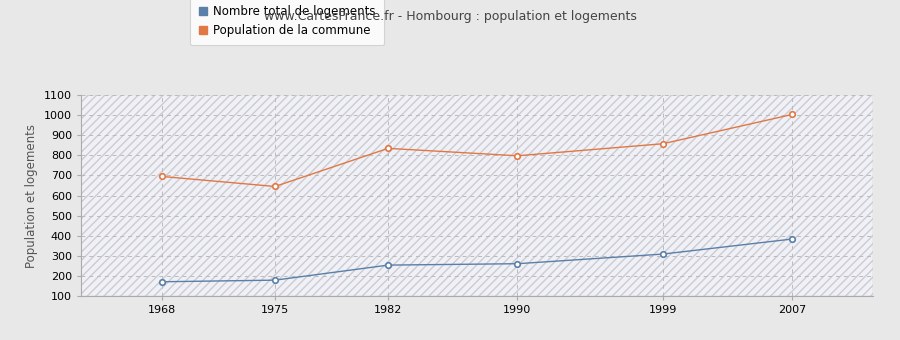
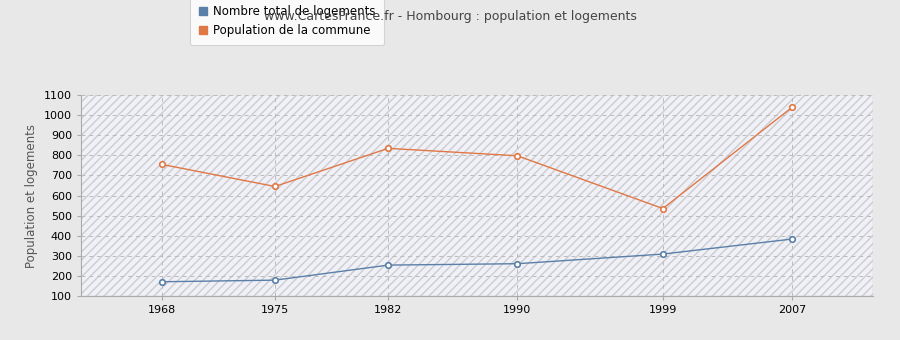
Population de la commune/1968: 695 -> 755
Population de la commune/1999: 858 -> 535
Population de la commune/2007: 1004 -> 1040
